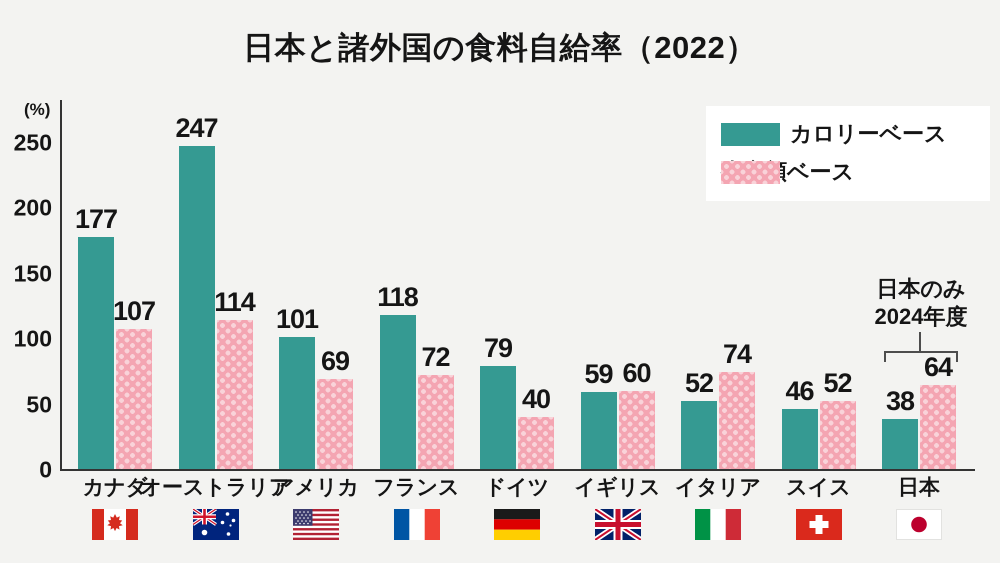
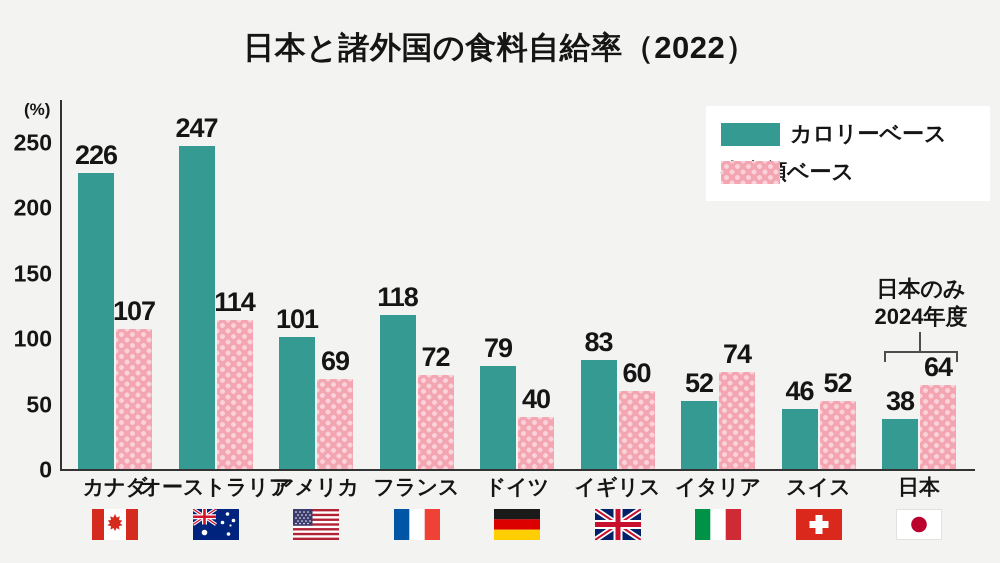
カロリーベース/カナダ: 177 -> 226
カロリーベース/イギリス: 59 -> 83
